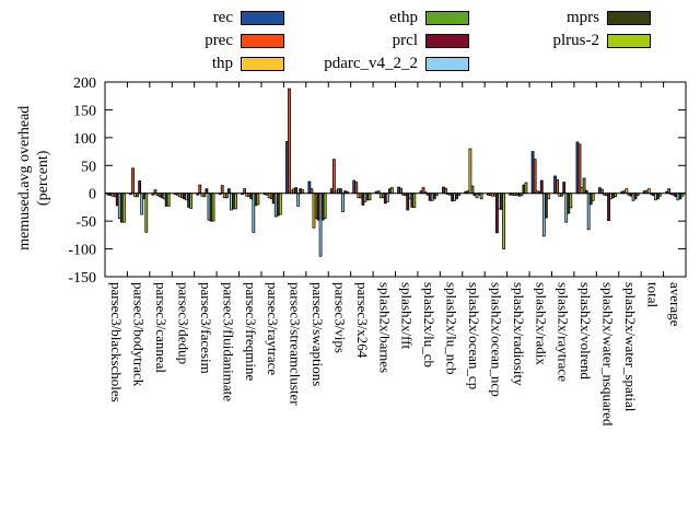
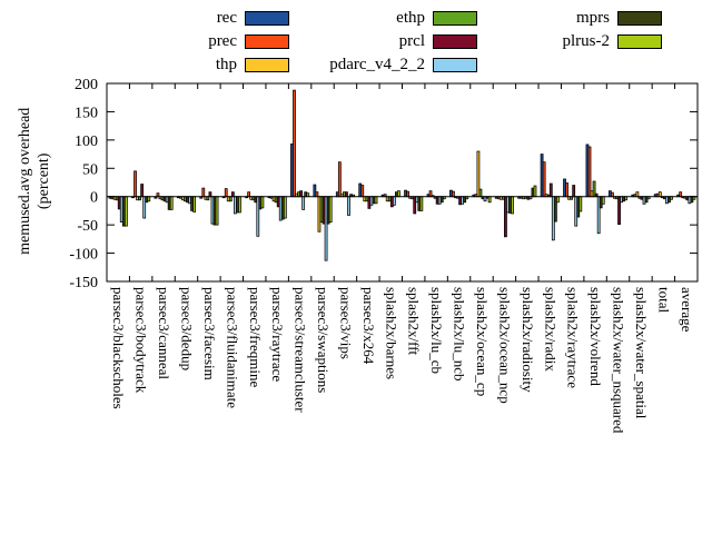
plrus-2/parsec3/bodytrack: -70 -> -10
plrus-2/splash2x/ocean_ncp: -100 -> -30
